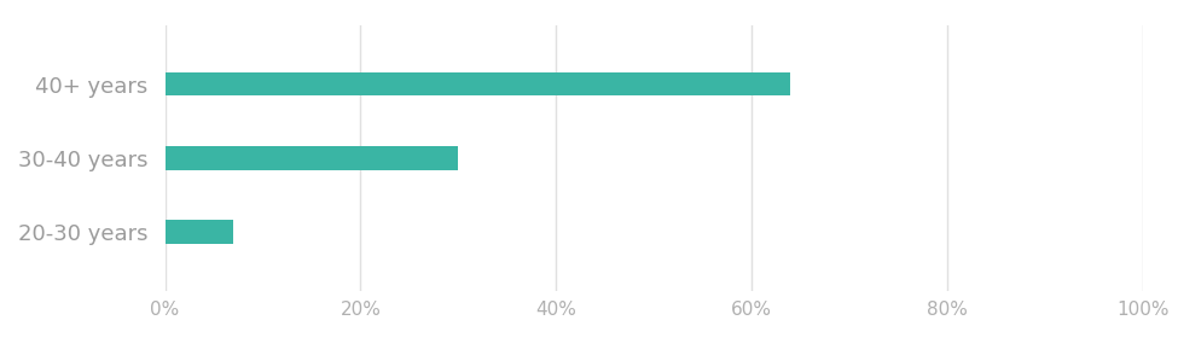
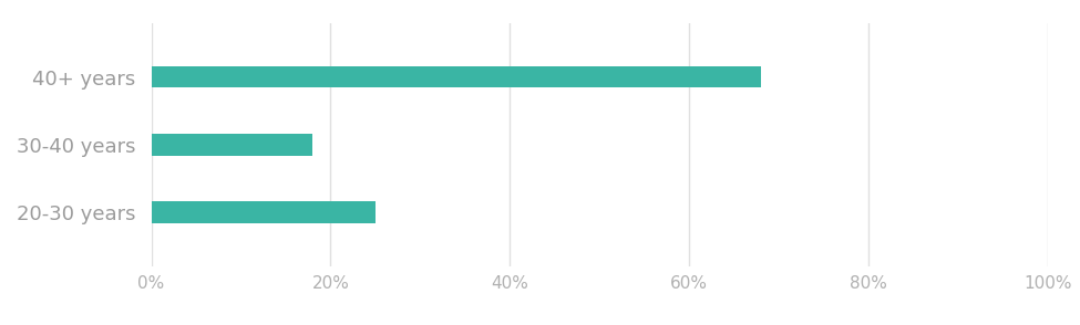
40+ years: 64% -> 68%
30-40 years: 30% -> 18%
20-30 years: 7% -> 25%
